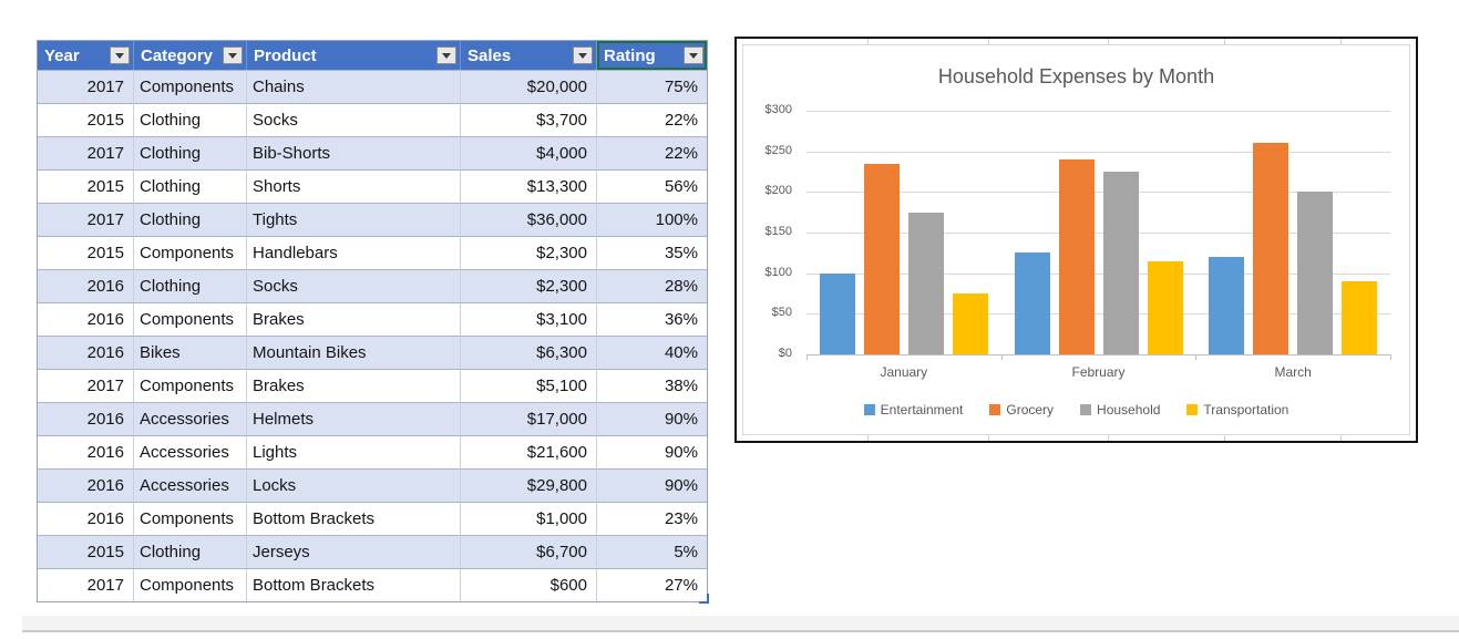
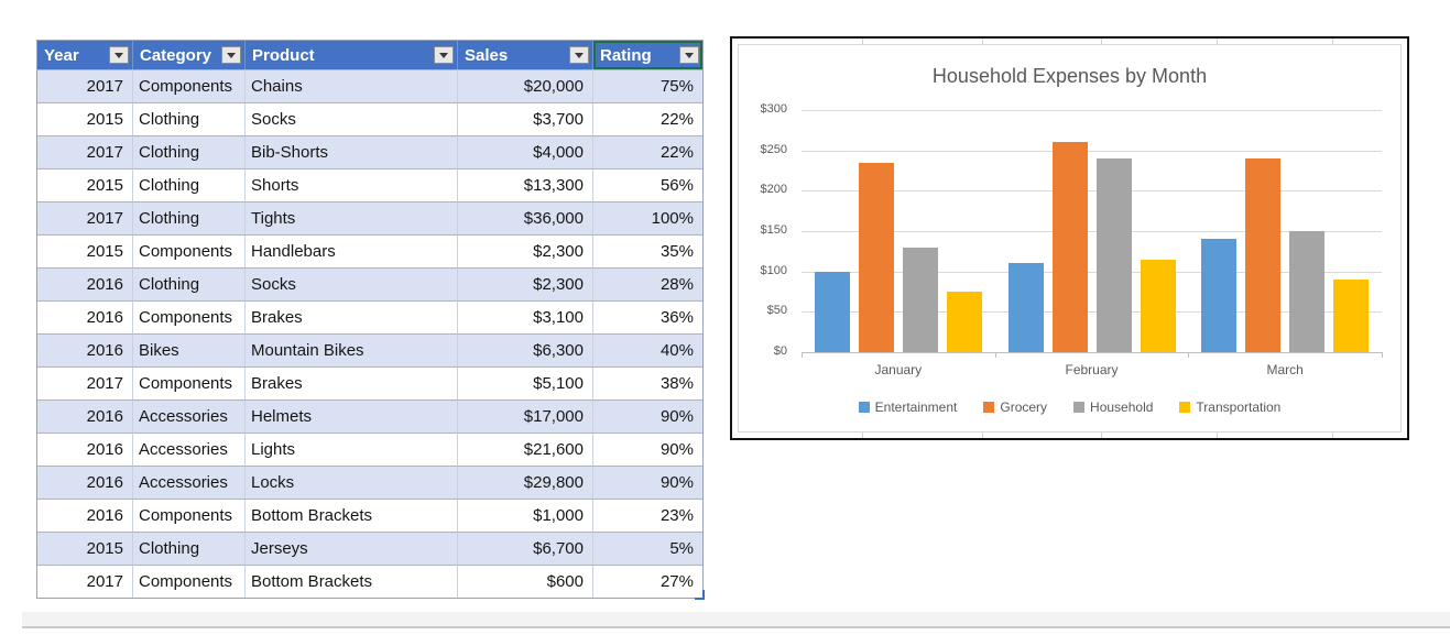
Household/January: $180 -> $130
Entertainment/February: $120 -> $110
Grocery/February: $240 -> $260
Household/February: $220 -> $240
Entertainment/March: $120 -> $140
Grocery/March: $260 -> $240
Household/March: $200 -> $150
